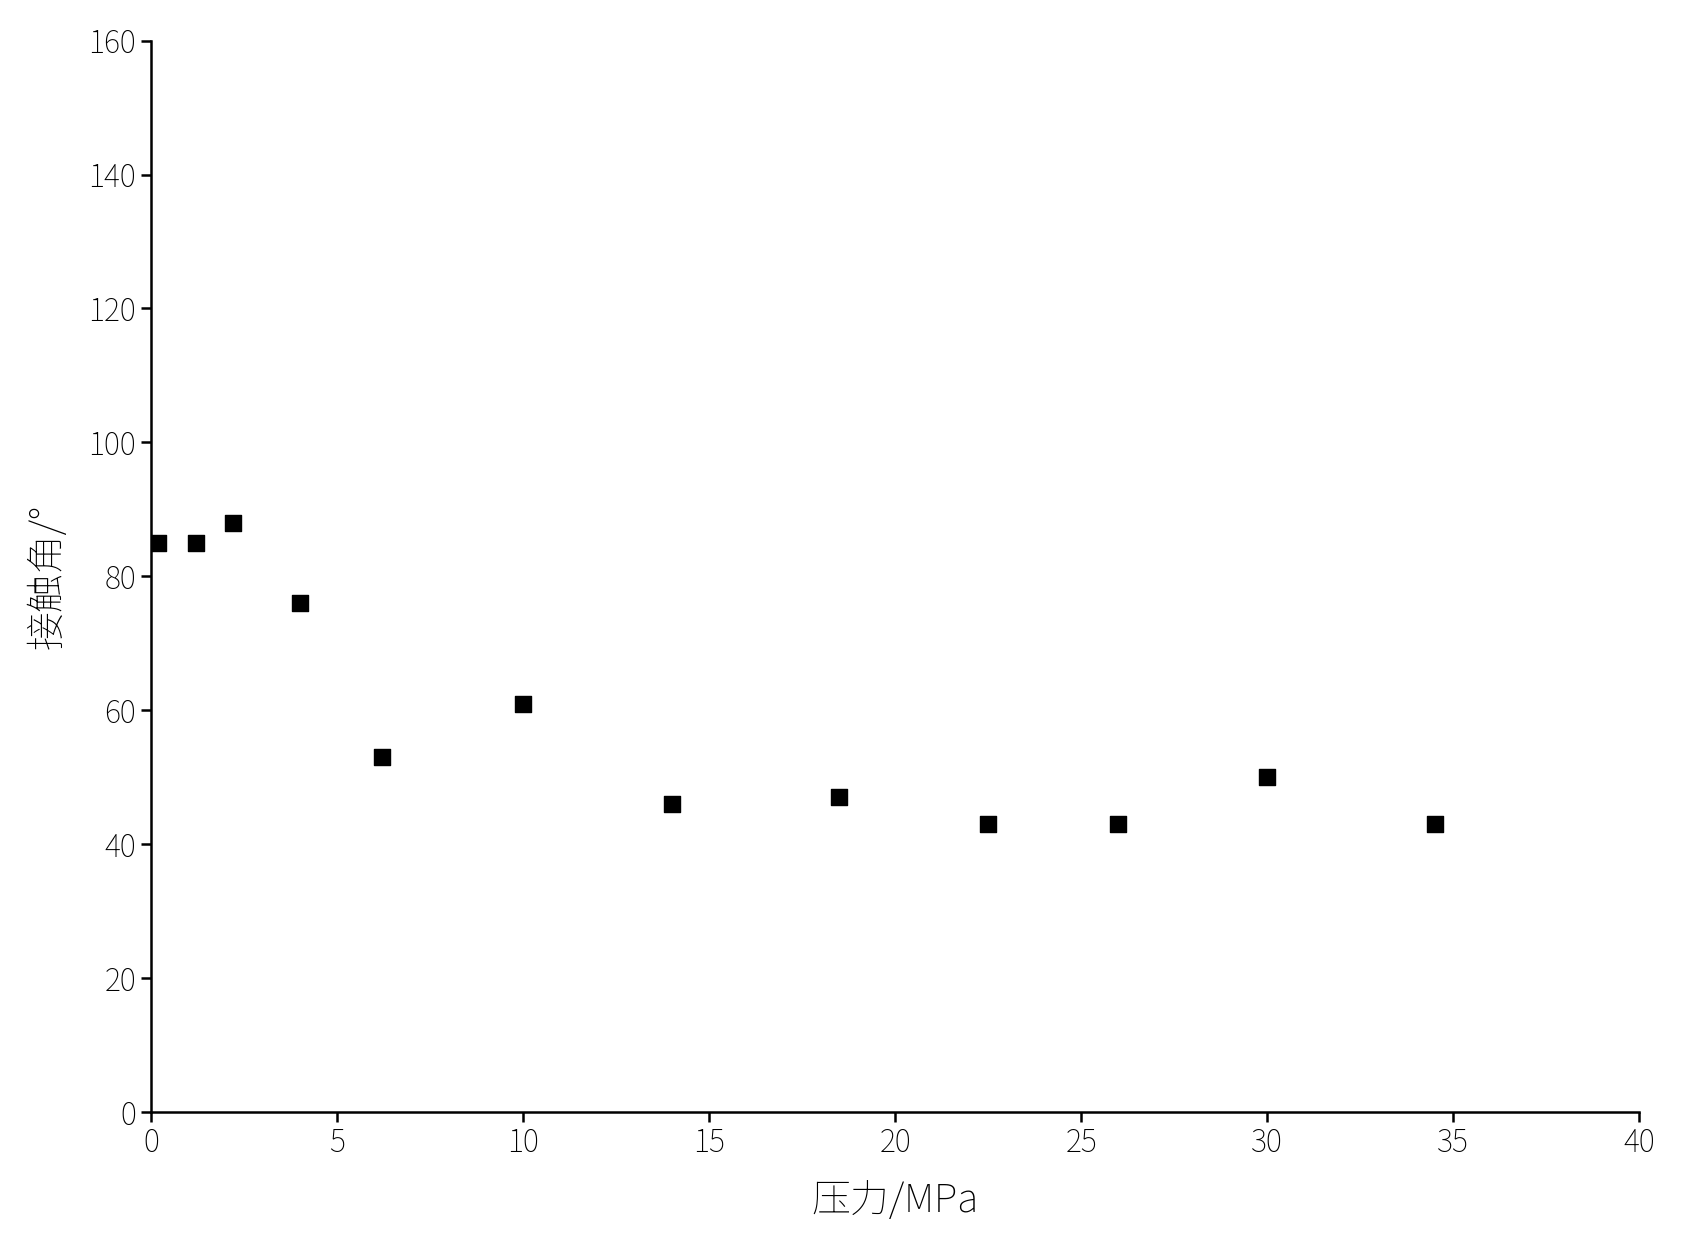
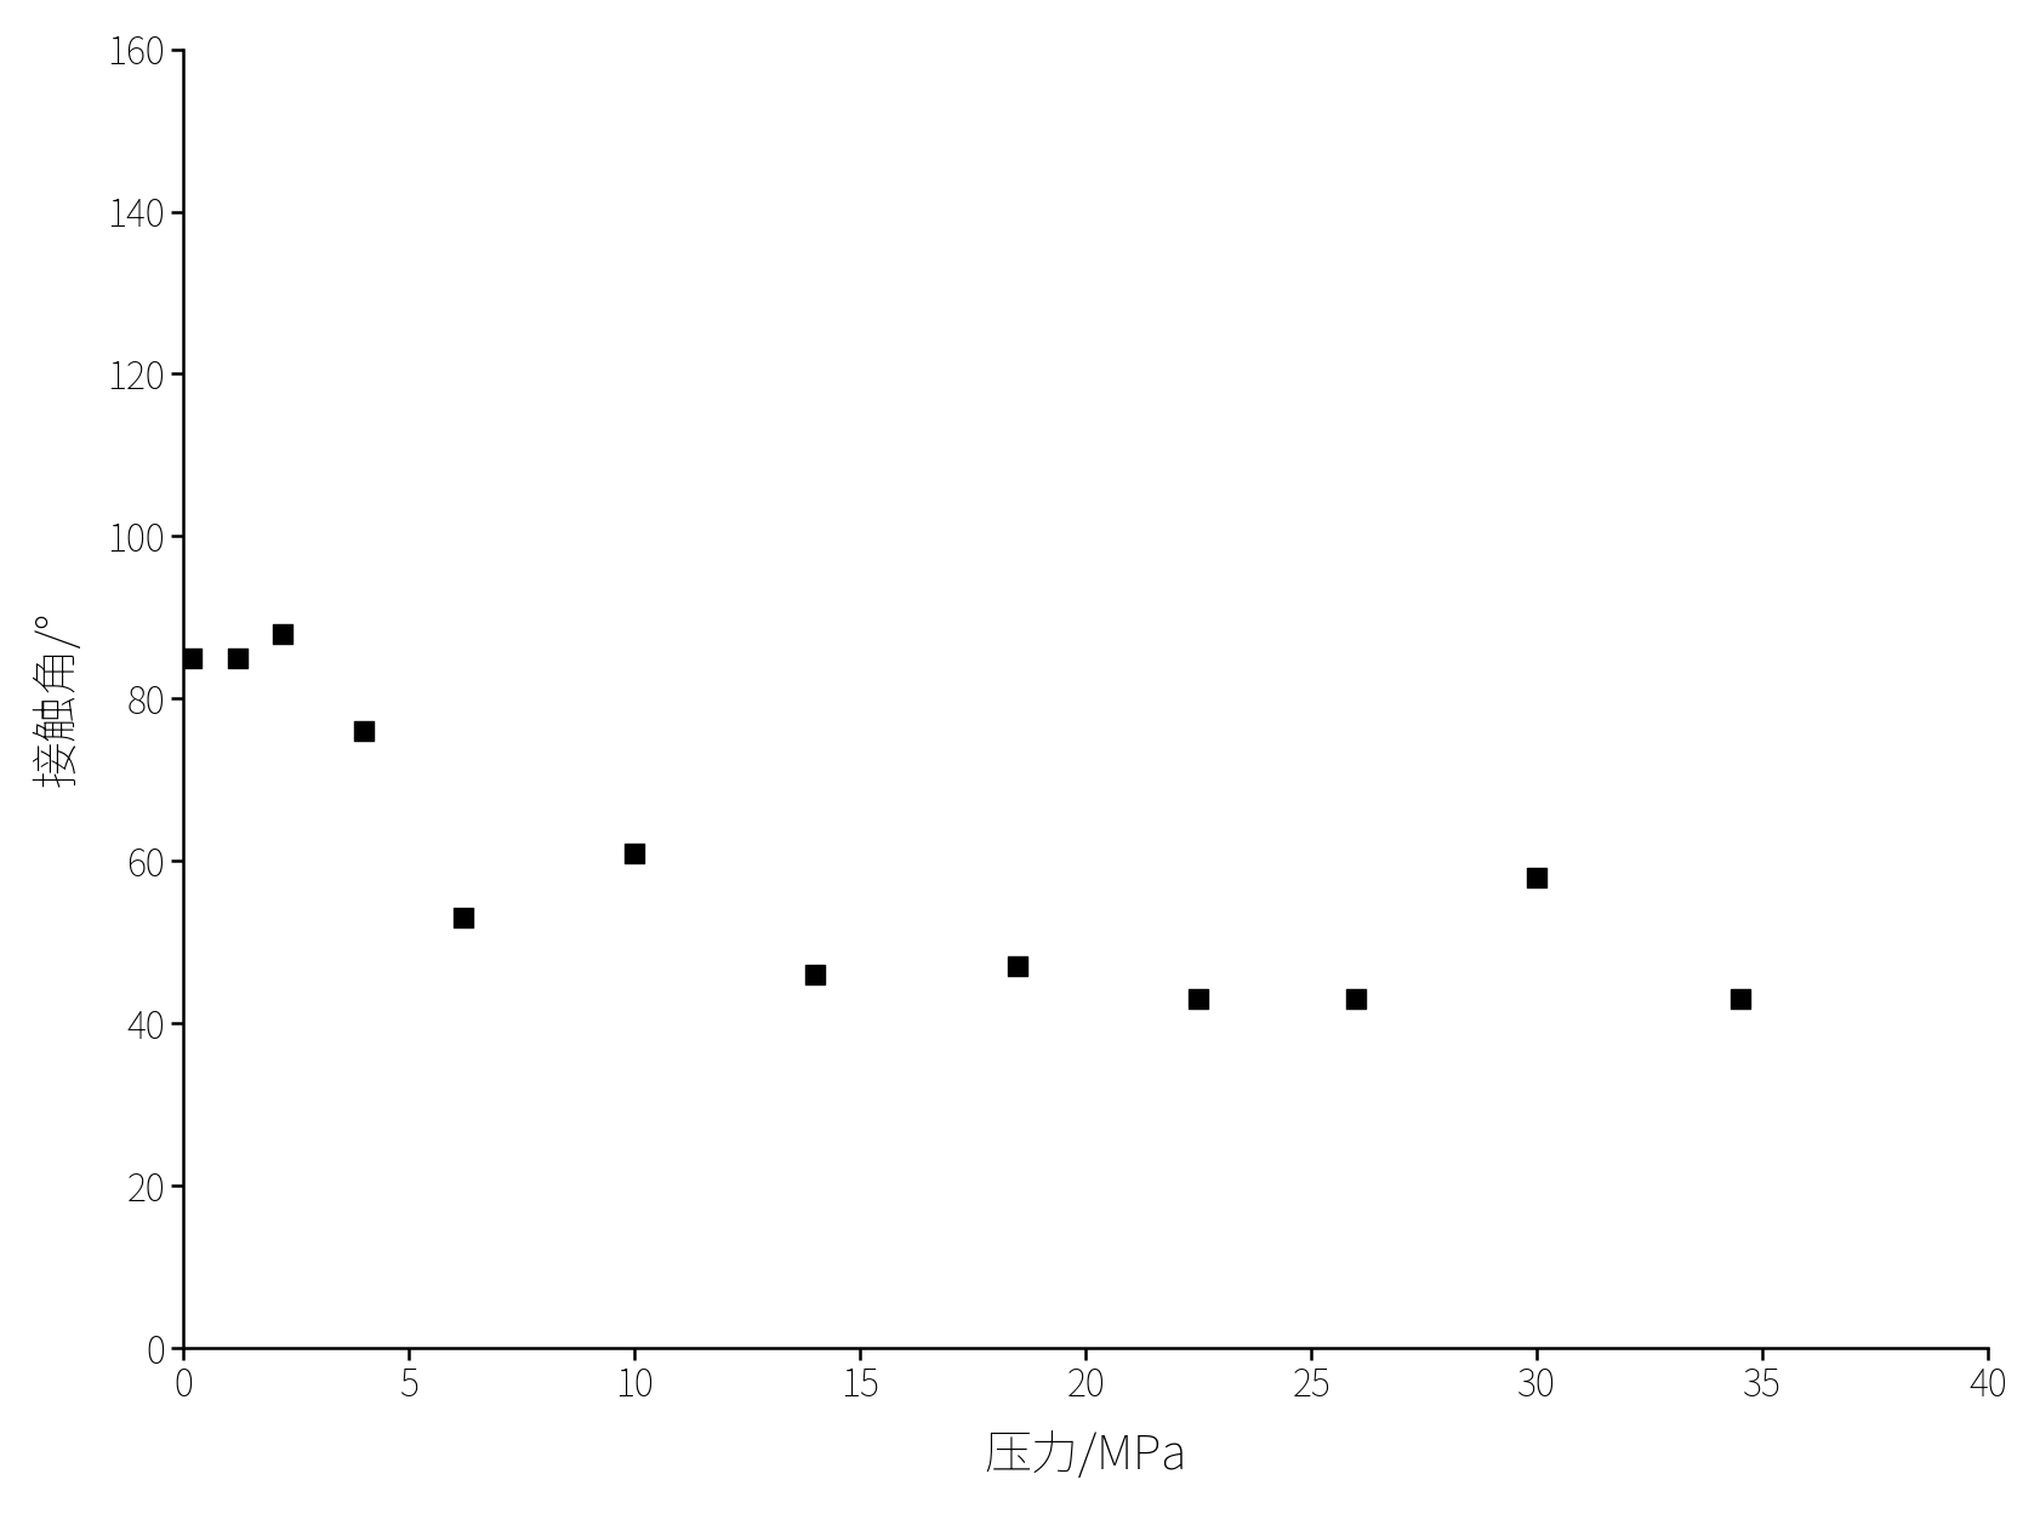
30: 50 -> 58
